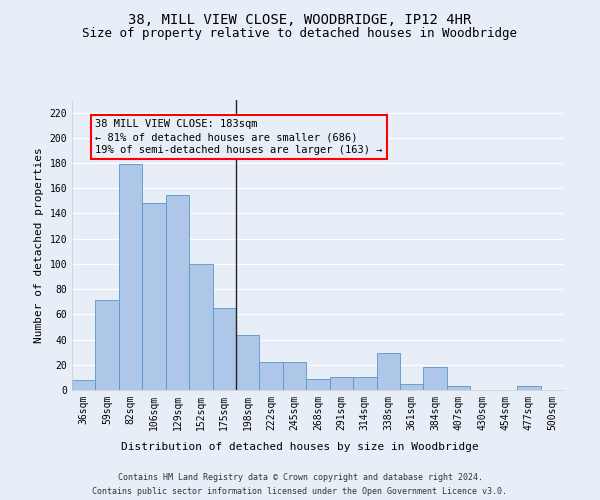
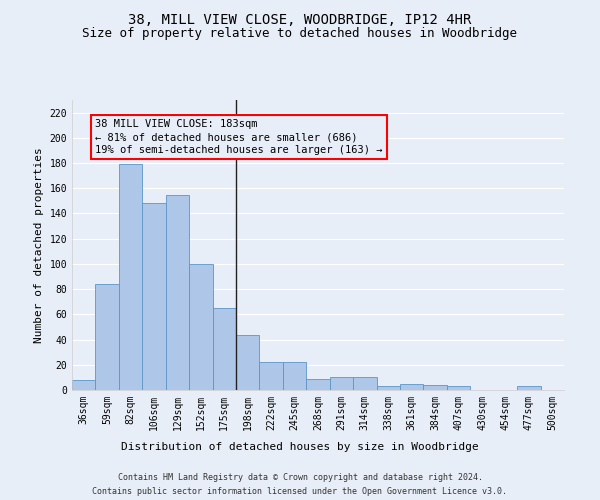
59sqm: 71 -> 84
338sqm: 29 -> 3
384sqm: 18 -> 4
